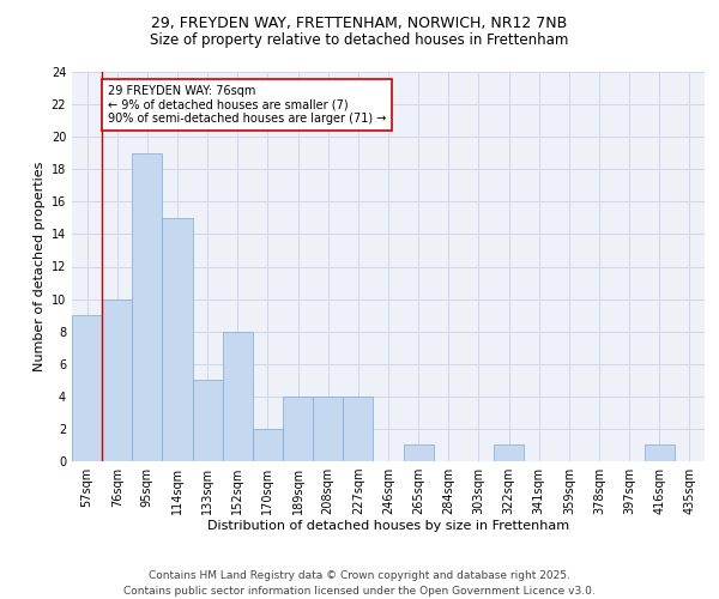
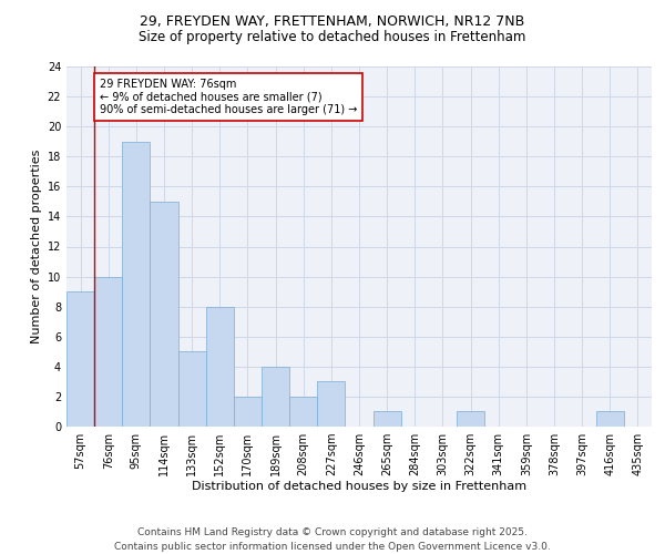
208sqm: 4 -> 2
227sqm: 4 -> 3
